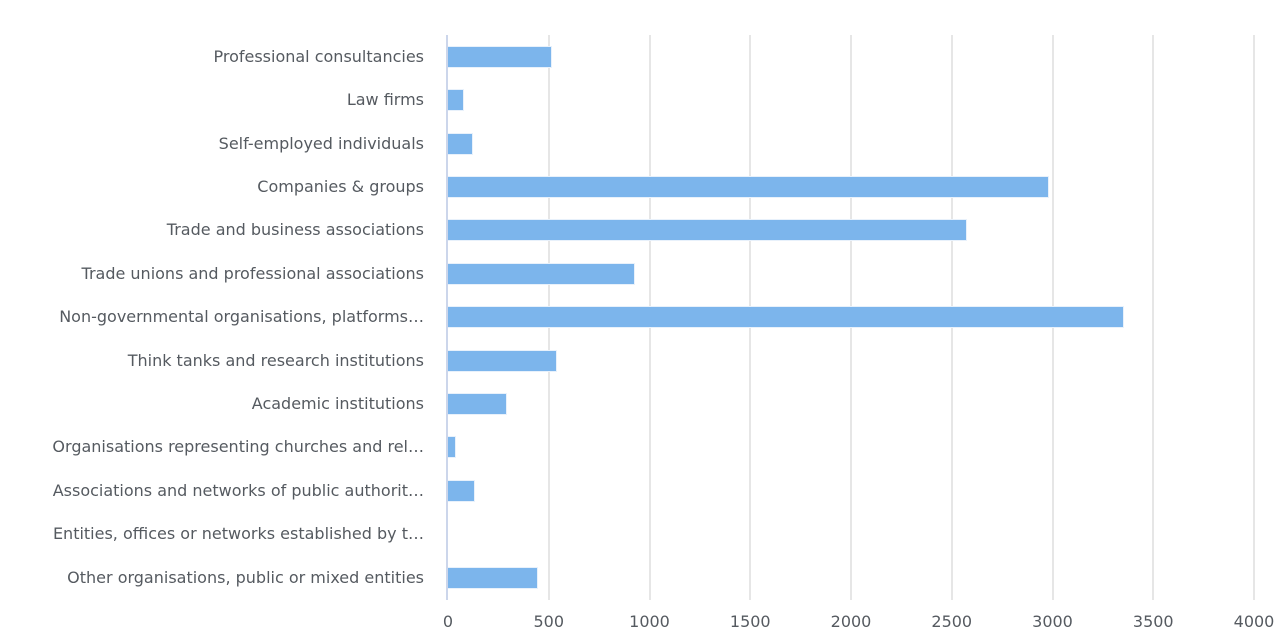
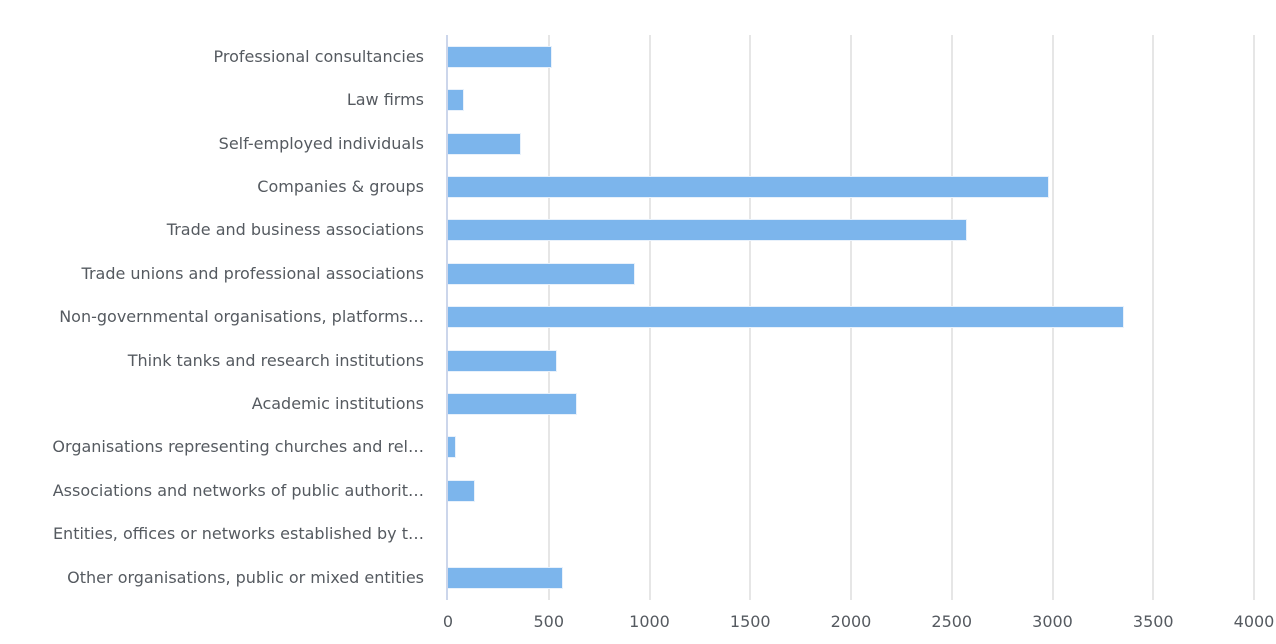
Self-employed individuals: 120 -> 360
Academic institutions: 290 -> 640
Other organisations, public or mixed entities: 450 -> 570
